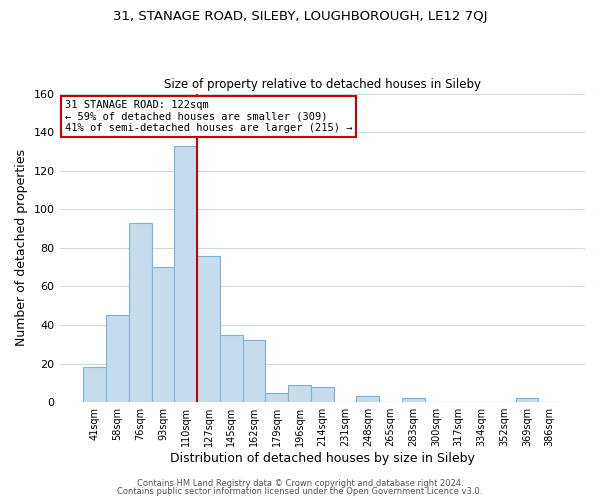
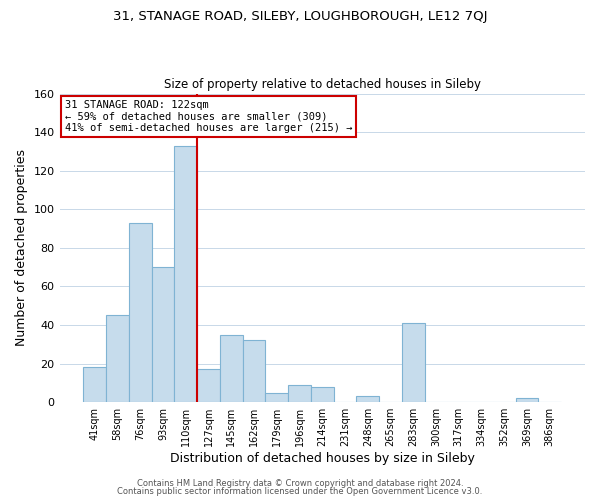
127sqm: 76 -> 17
283sqm: 2 -> 41
